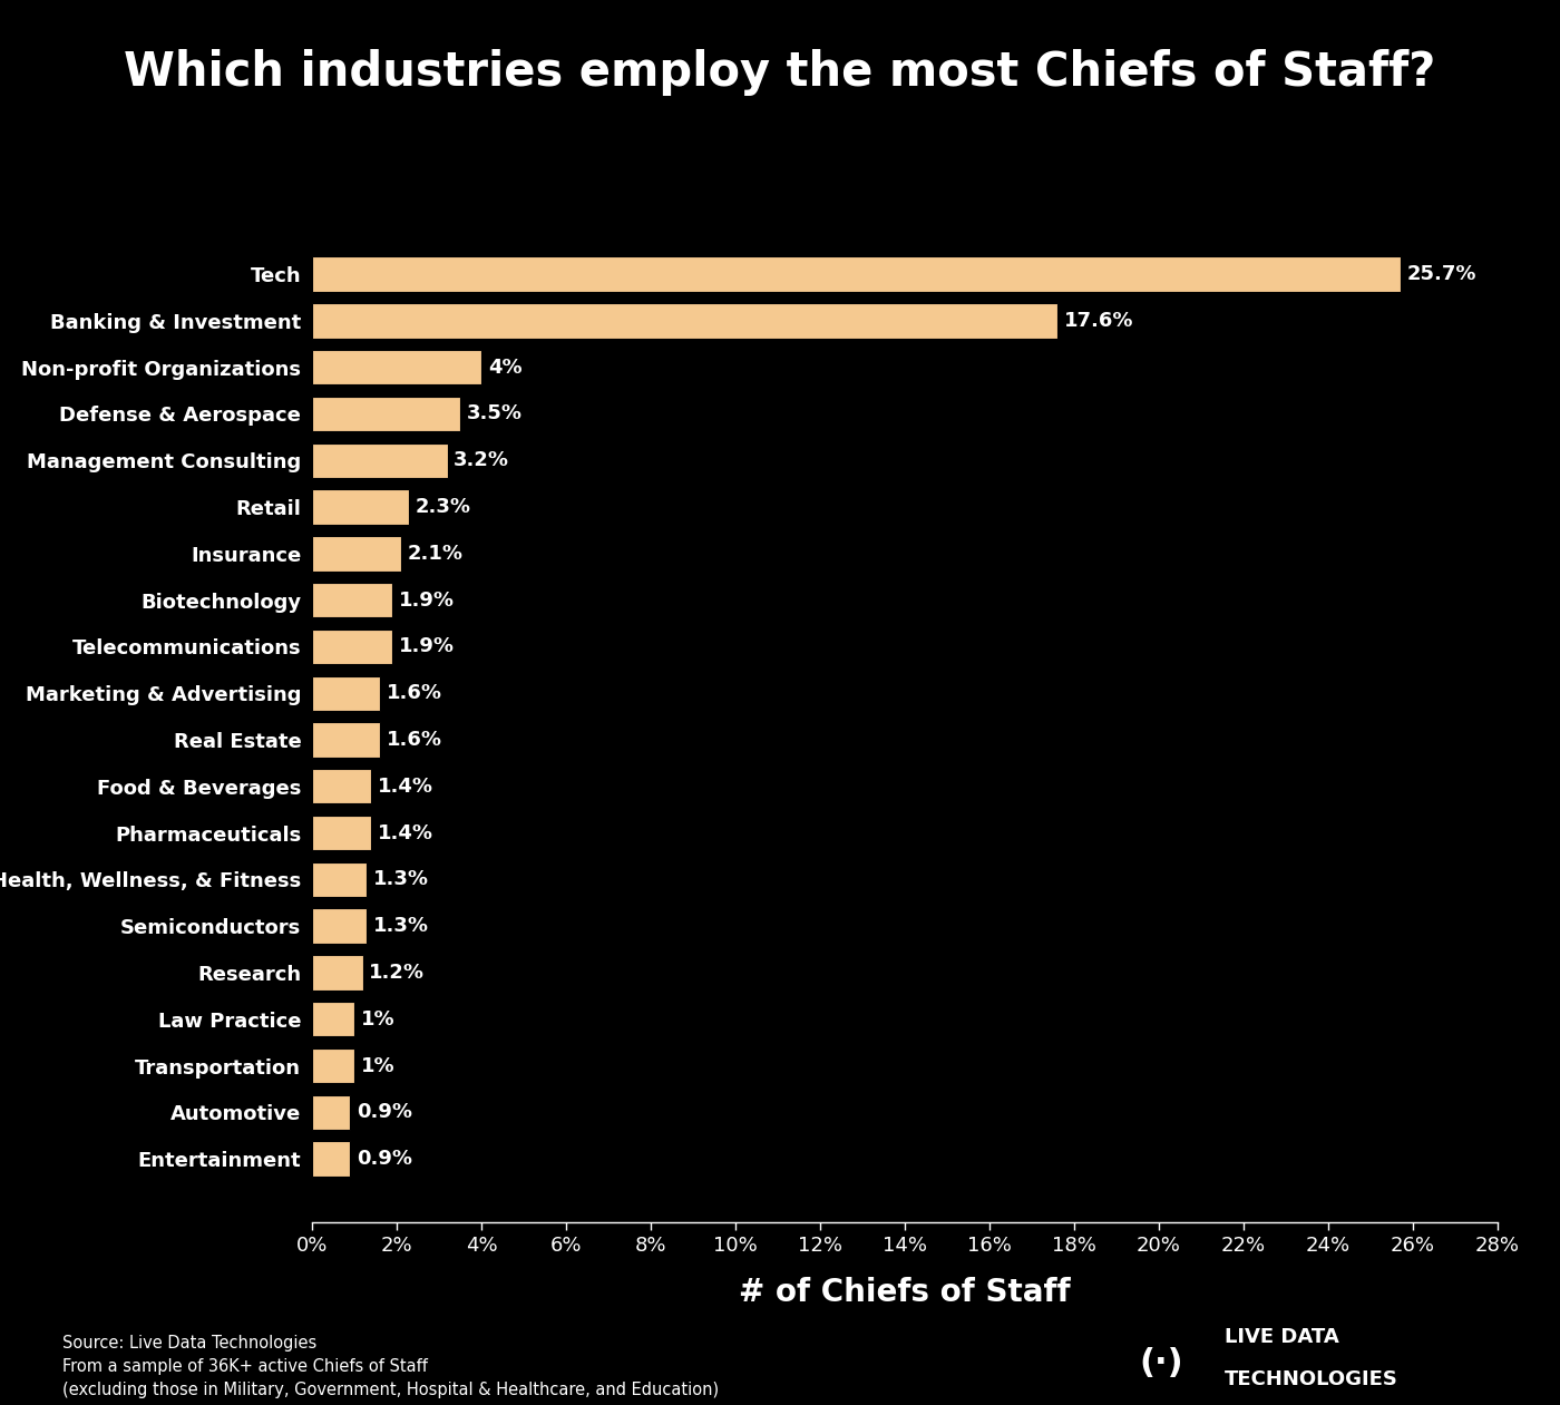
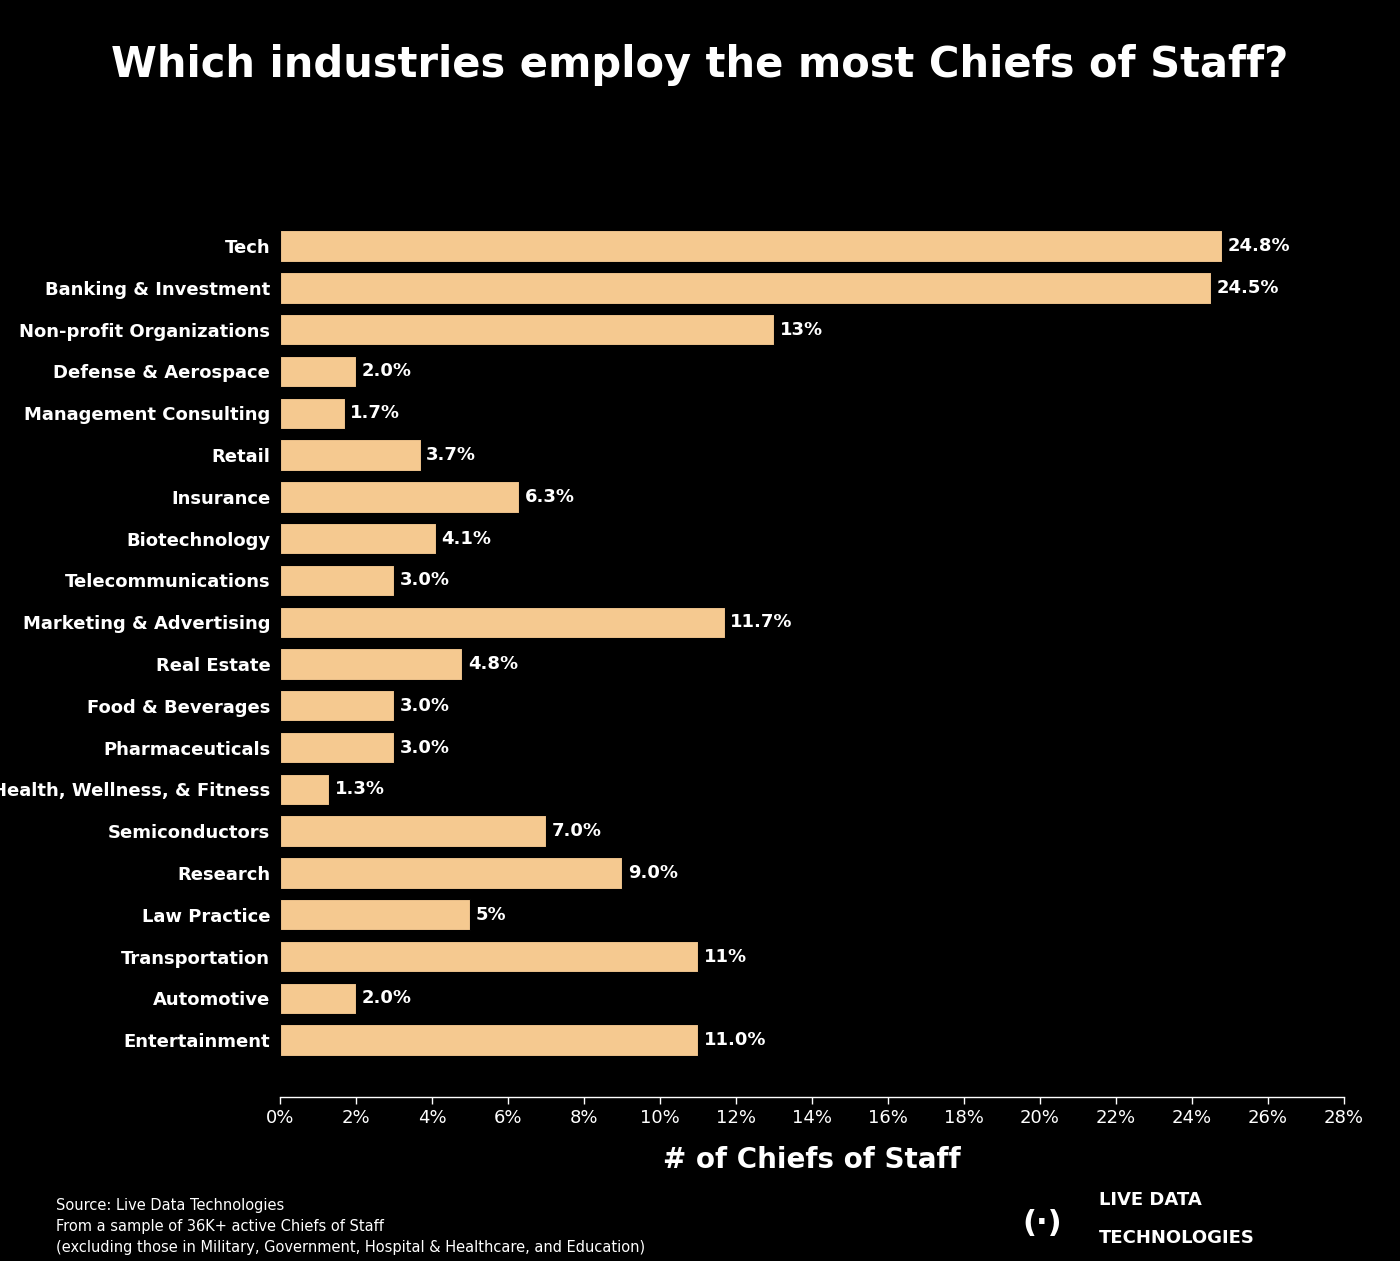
Tech: 25.7% -> 24.8%
Banking & Investment: 17.6% -> 24.5%
Non-profit Organizations: 4% -> 13%
Defense & Aerospace: 3.5% -> 2.0%
Management Consulting: 3.2% -> 1.7%
Retail: 2.3% -> 3.7%
Insurance: 2.1% -> 6.3%
Biotechnology: 1.9% -> 4.1%
Telecommunications: 1.9% -> 3.0%
Marketing & Advertising: 1.6% -> 11.7%
Real Estate: 1.6% -> 4.8%
Food & Beverages: 1.4% -> 3.0%
Pharmaceuticals: 1.4% -> 3.0%
Semiconductors: 1.3% -> 7.0%
Research: 1.2% -> 9.0%
Law Practice: 1% -> 5%
Transportation: 1% -> 11%
Automotive: 0.9% -> 2.0%
Entertainment: 0.9% -> 11.0%
